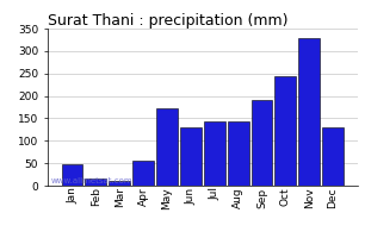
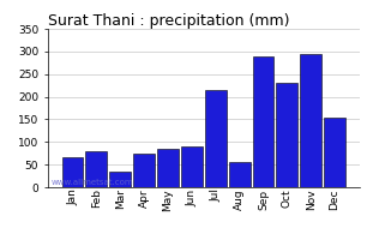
Jan: 48 -> 65
Feb: 15 -> 80
Mar: 10 -> 35
Apr: 55 -> 75
May: 172 -> 85
Jun: 130 -> 90
Jul: 143 -> 215
Aug: 143 -> 55
Sep: 190 -> 290
Oct: 245 -> 230
Nov: 328 -> 295
Dec: 130 -> 155
